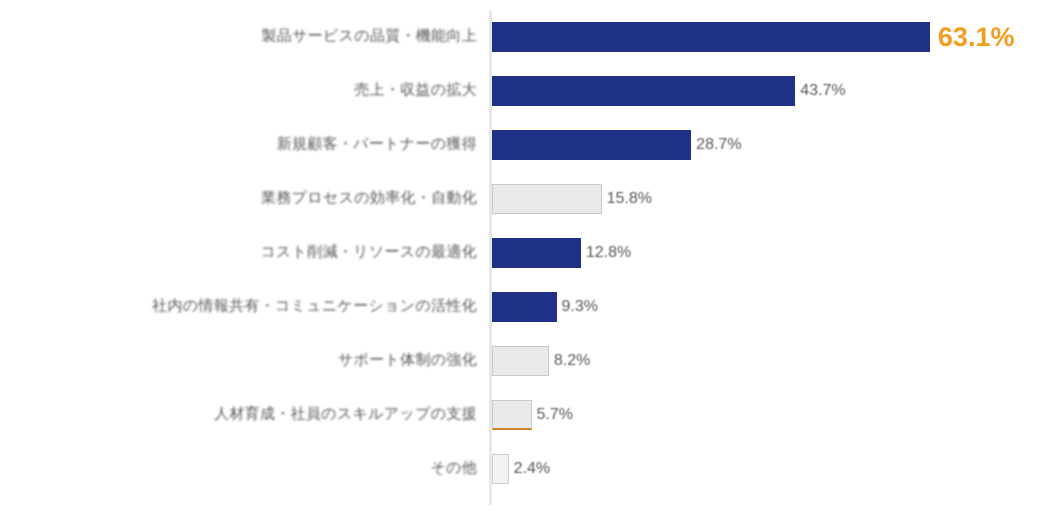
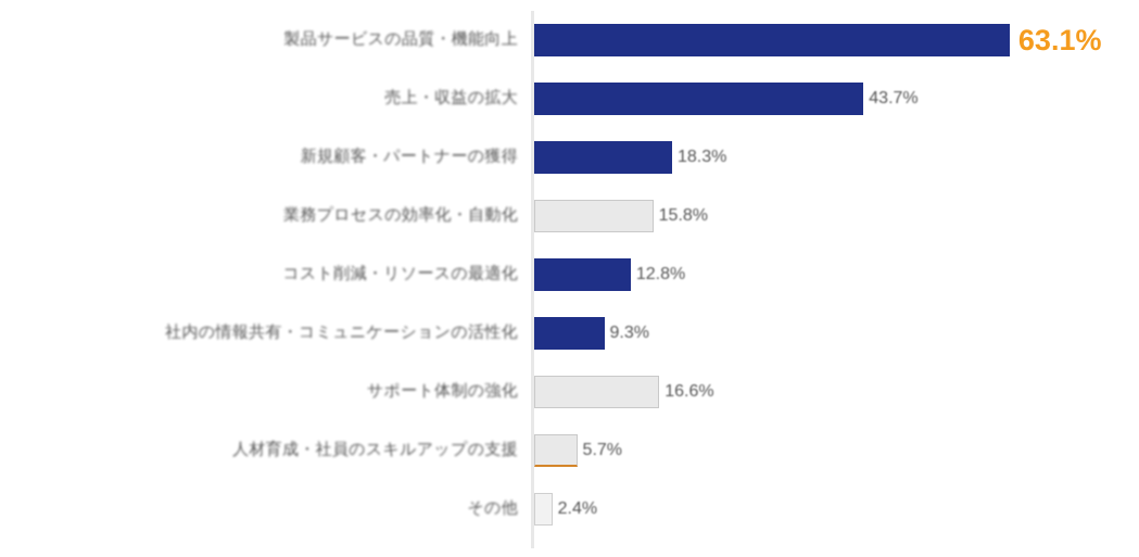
新規顧客・パートナーの獲得: 28.7% -> 18.3%
サポート体制の強化: 8.2% -> 16.6%
